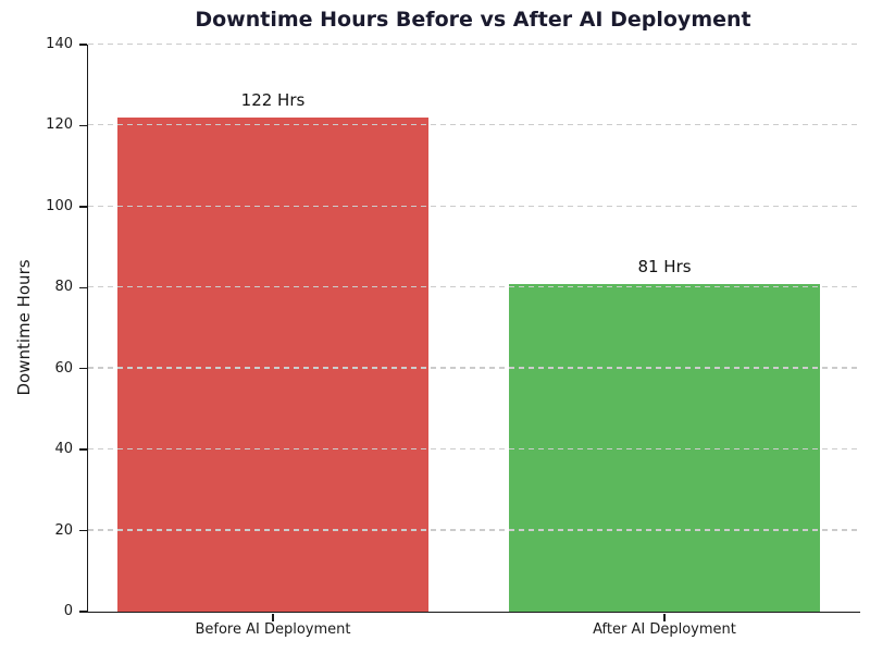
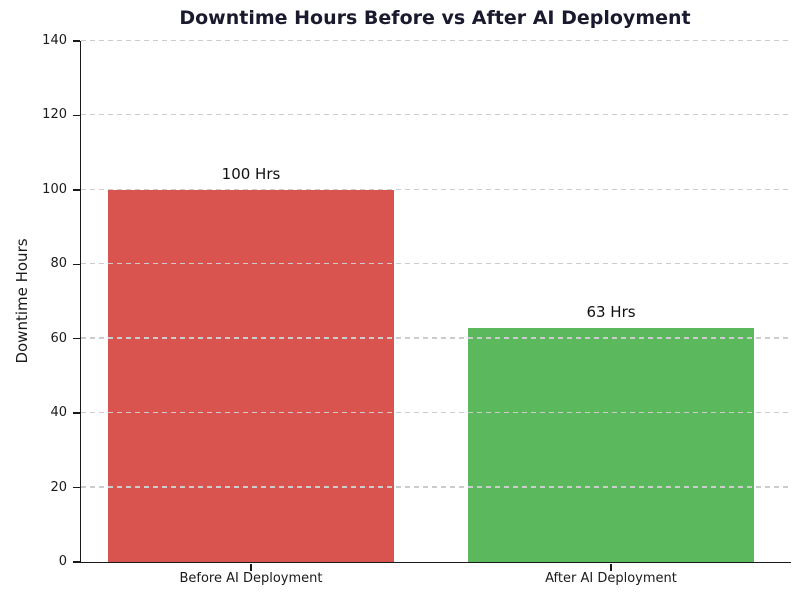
Before AI Deployment: 122 -> 100
After AI Deployment: 81 -> 63
